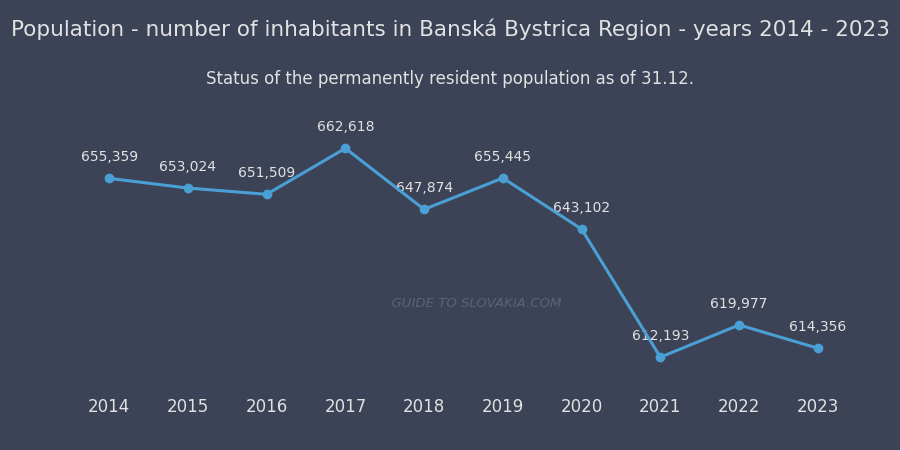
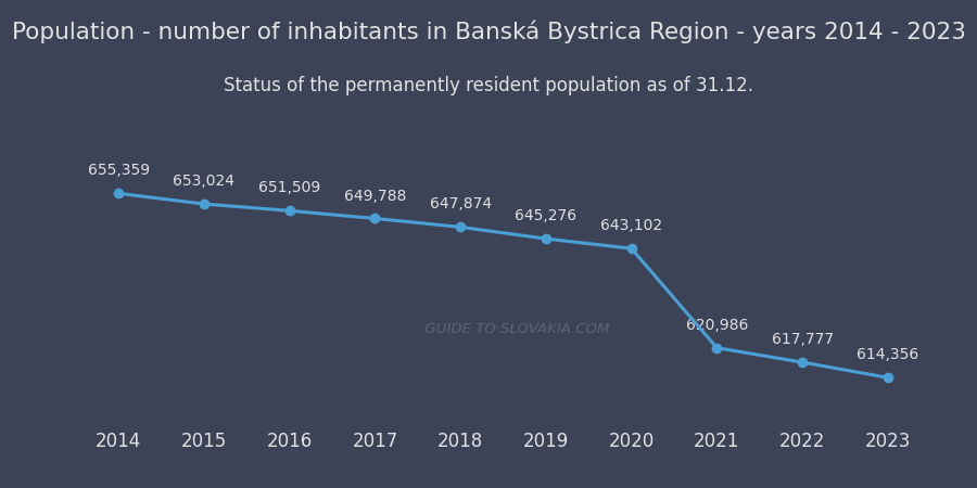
2017: 662,618 -> 649,788
2019: 655,445 -> 645,276
2021: 612,193 -> 620,986
2022: 619,977 -> 617,777
